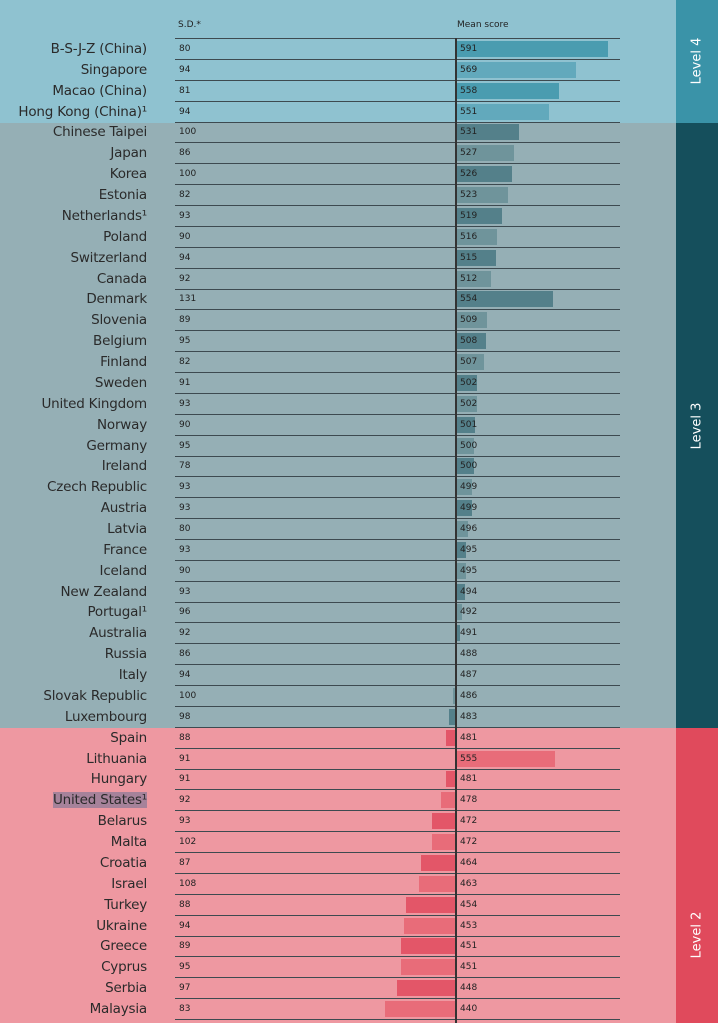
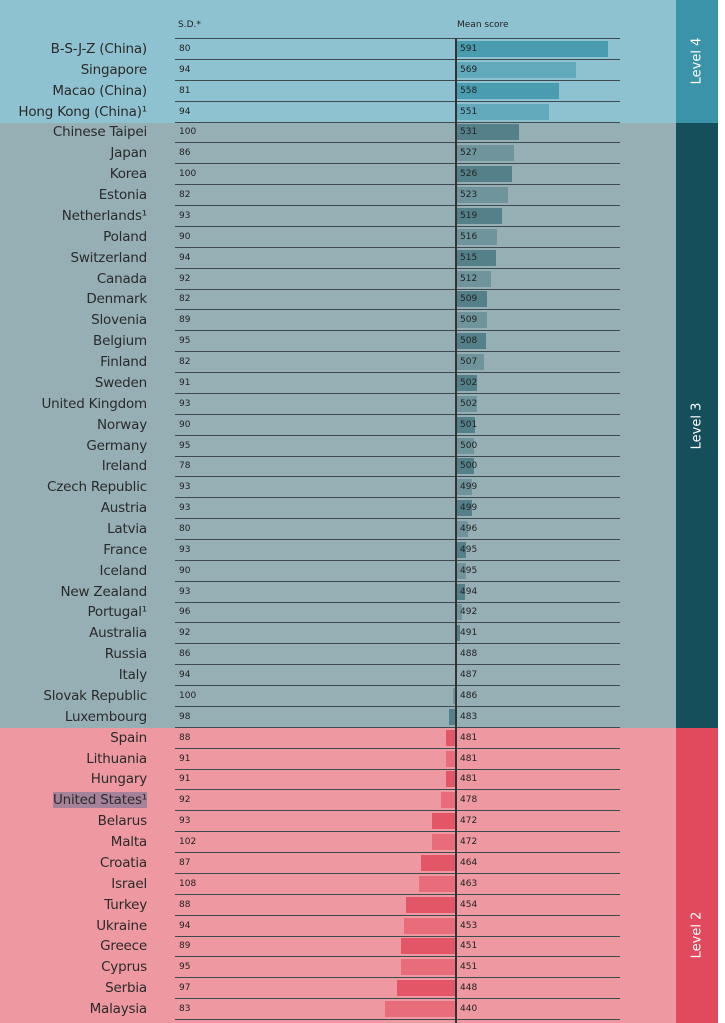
Mean score/Denmark: 554 -> 509
S.D.*/Denmark: 131 -> 82
Mean score/Lithuania: 555 -> 481
